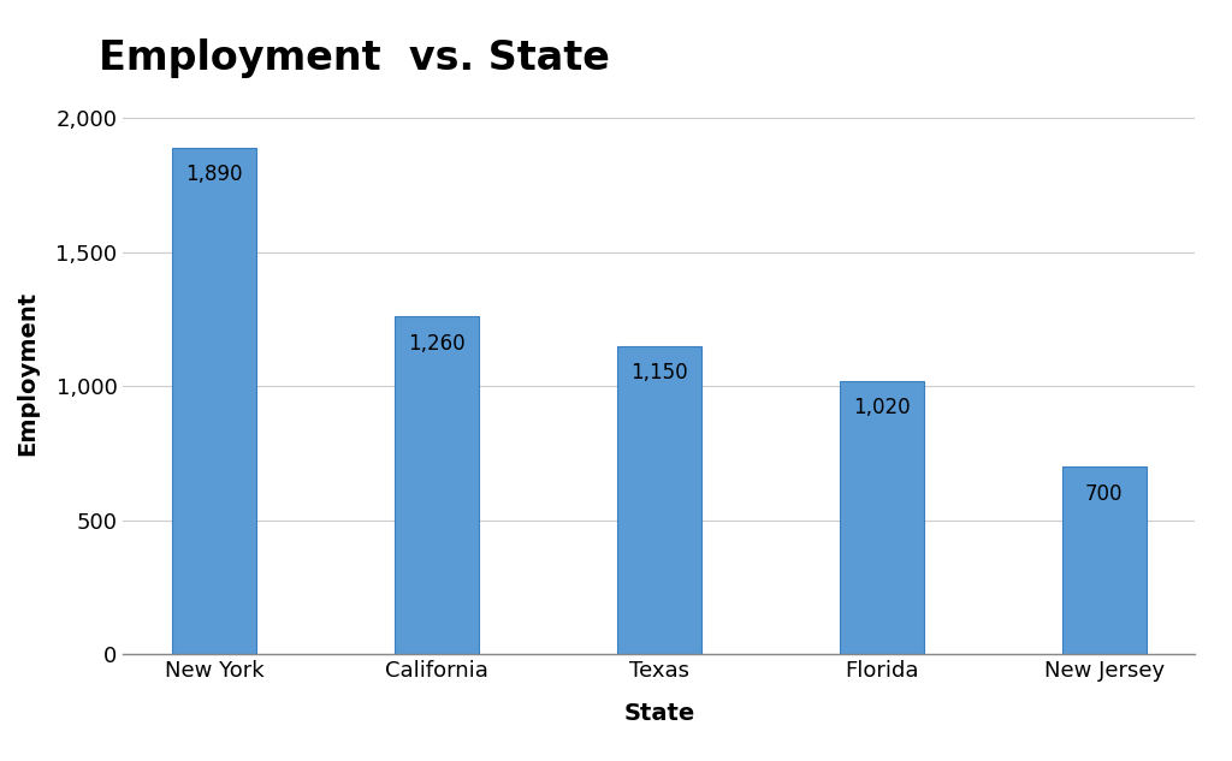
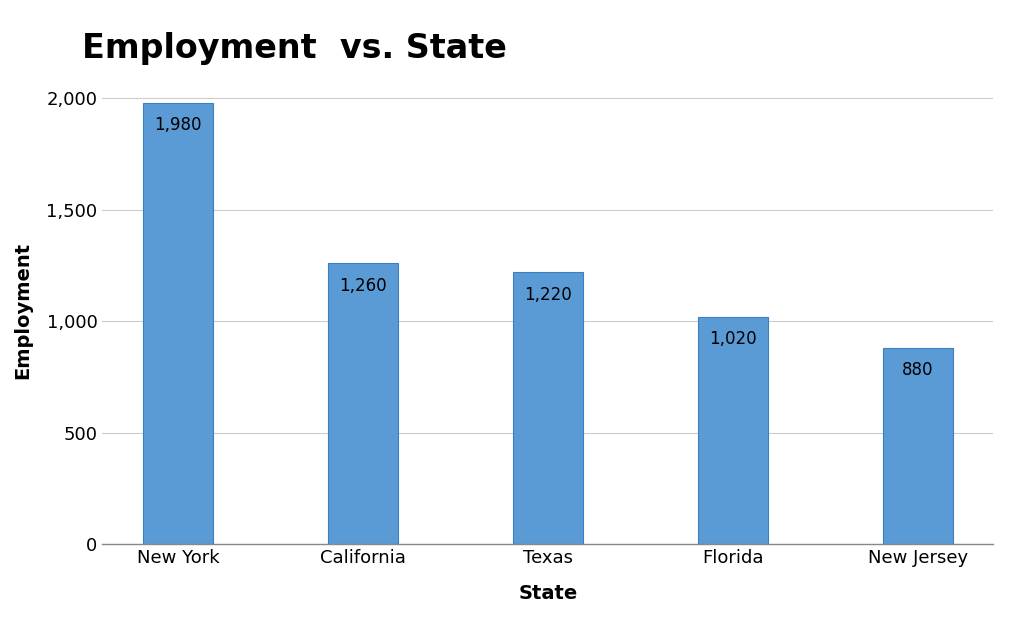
New York: 1,890 -> 1,980
Texas: 1,150 -> 1,220
New Jersey: 700 -> 880
